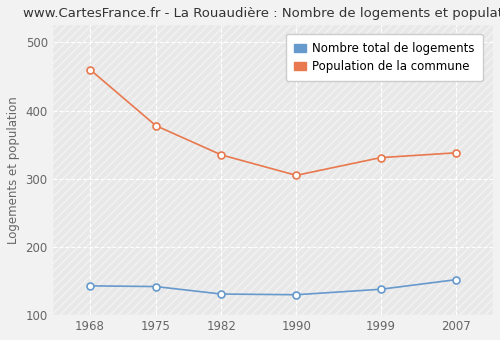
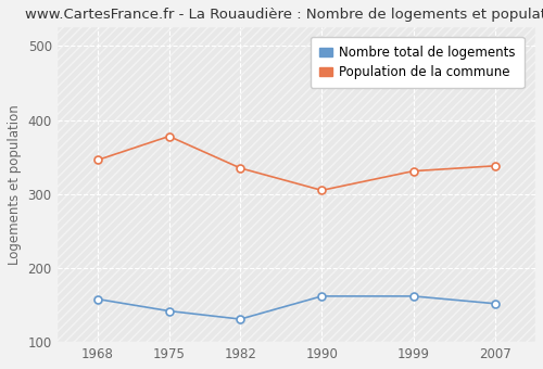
Nombre total de logements/1968: 143 -> 158
Population de la commune/1968: 460 -> 346
Nombre total de logements/1990: 130 -> 162
Nombre total de logements/1999: 138 -> 162
